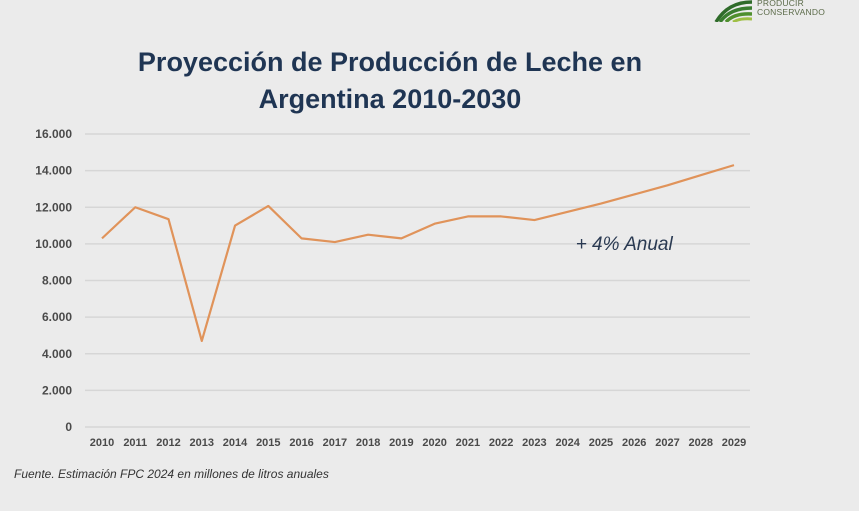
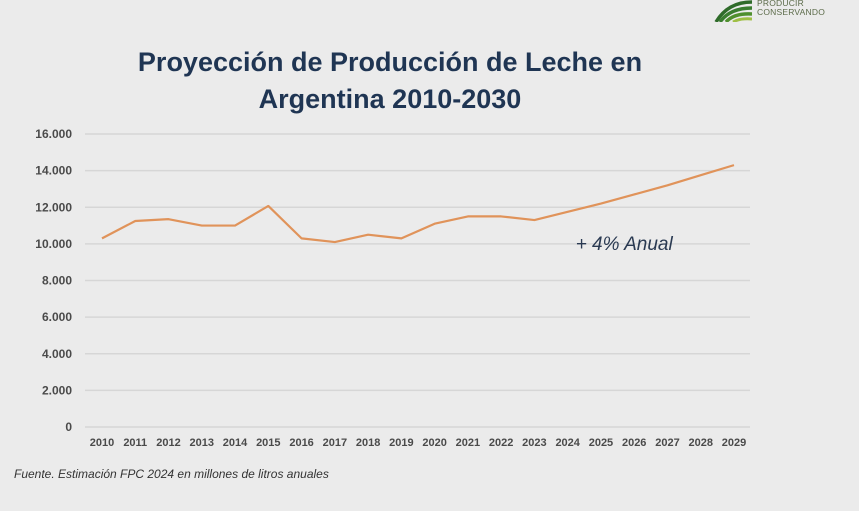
2011: 12000 -> 11200
2013: 4700 -> 11000
